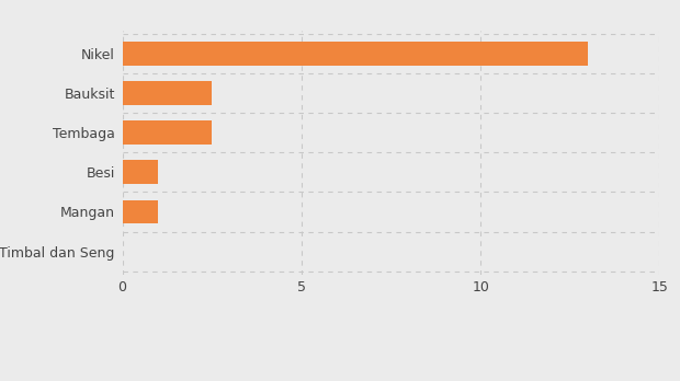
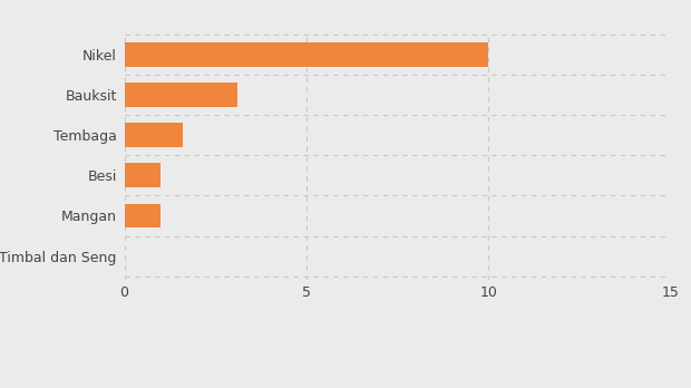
Nikel: 13.0 -> 10.0
Bauksit: 2.5 -> 3.1
Tembaga: 2.5 -> 1.6
